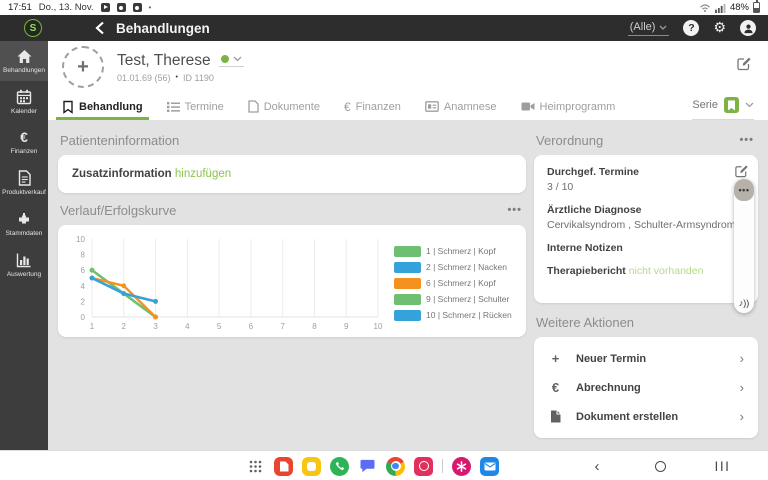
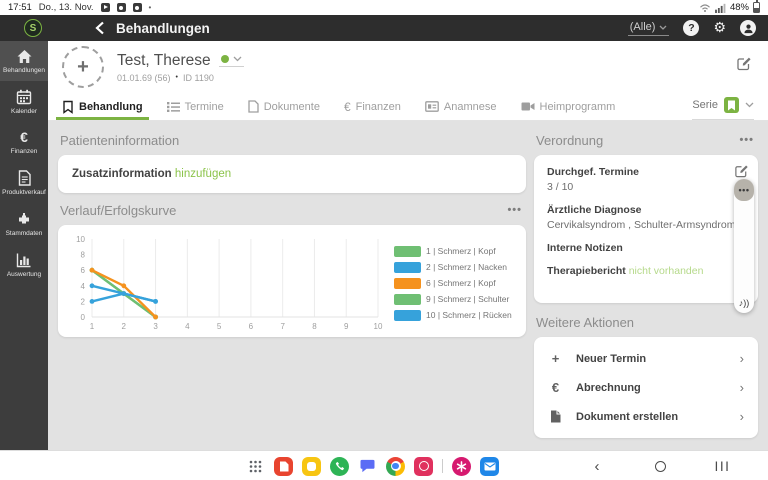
2 | Schmerz | Nacken/1: 5 -> 4
6 | Schmerz | Kopf/1: 5 -> 6
10 | Schmerz | Rücken/1: 5 -> 2
